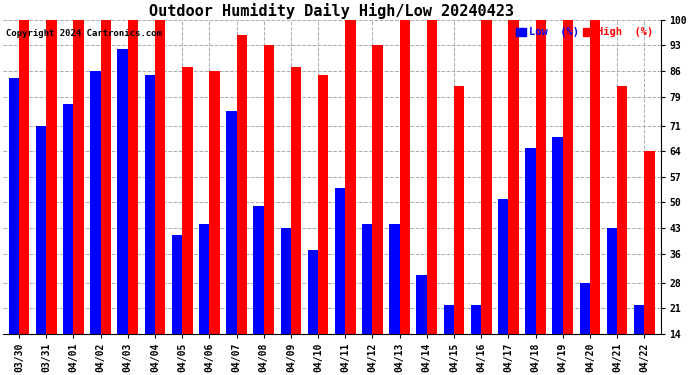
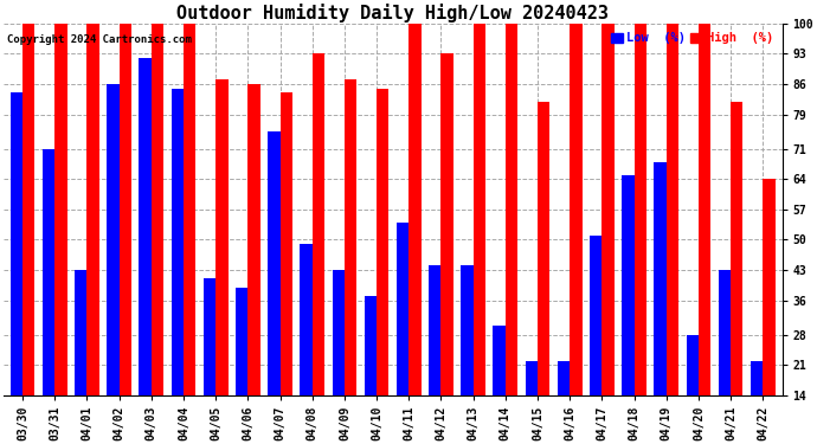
Low (%)/04/01: 77 -> 43
Low (%)/04/06: 44 -> 39
High (%)/04/07: 96 -> 84
